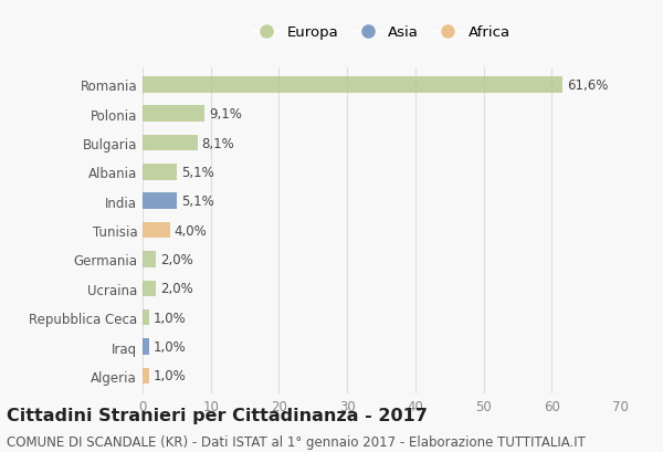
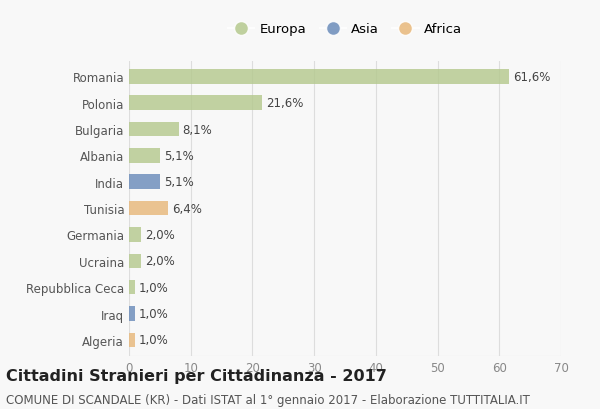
Polonia: 9,1% -> 21,6%
Tunisia: 4,0% -> 6,4%
